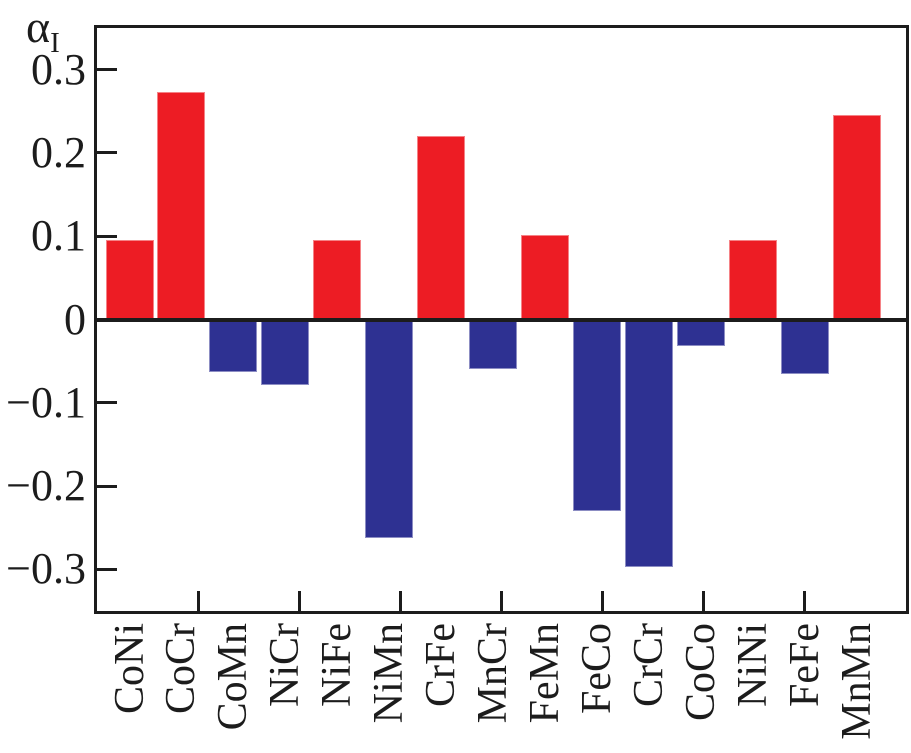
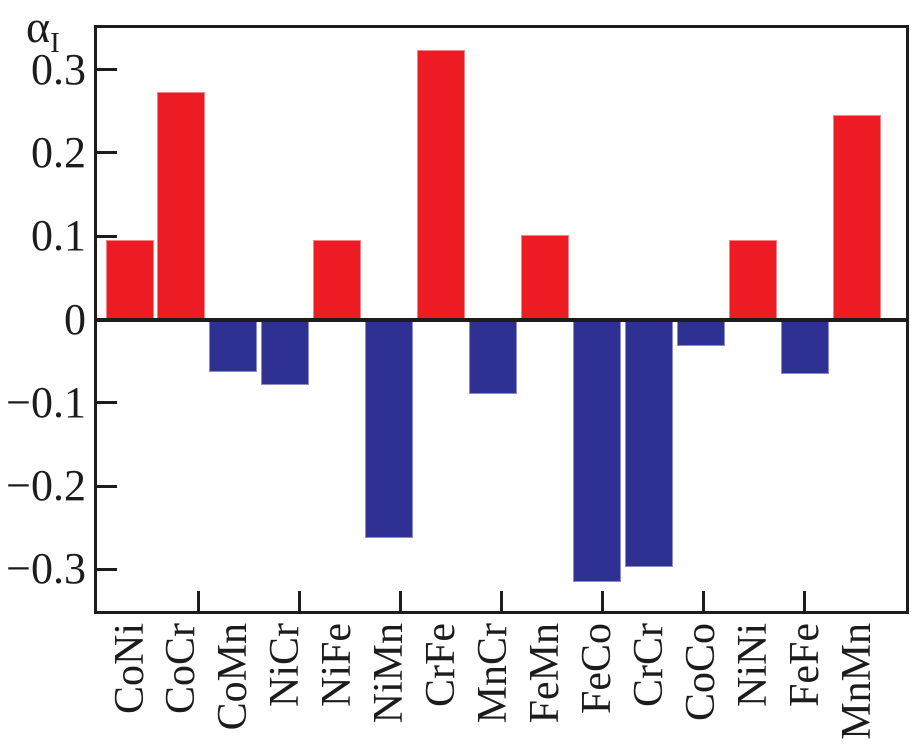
CrFe: 0.22 -> 0.32
MnCr: -0.06 -> -0.09
FeCo: -0.23 -> -0.32
